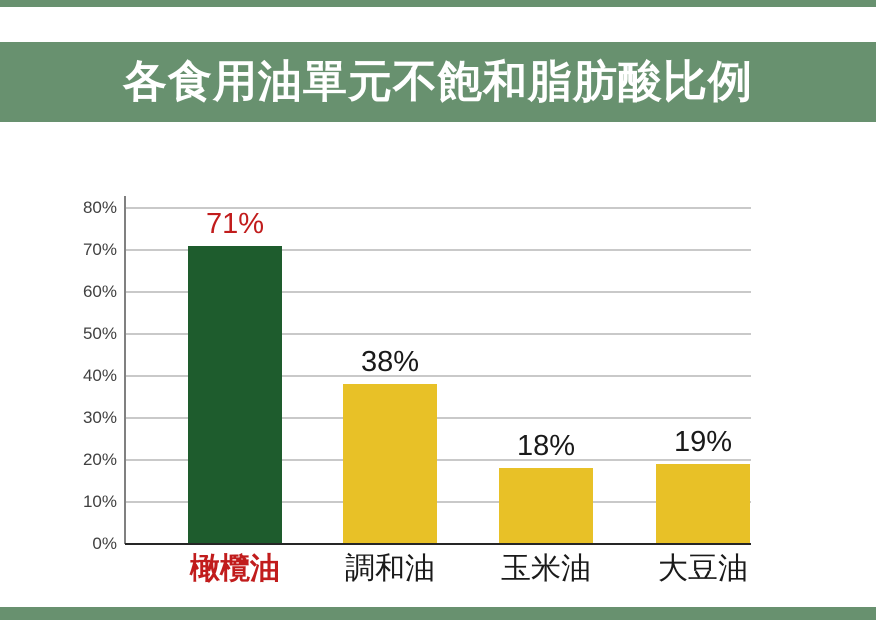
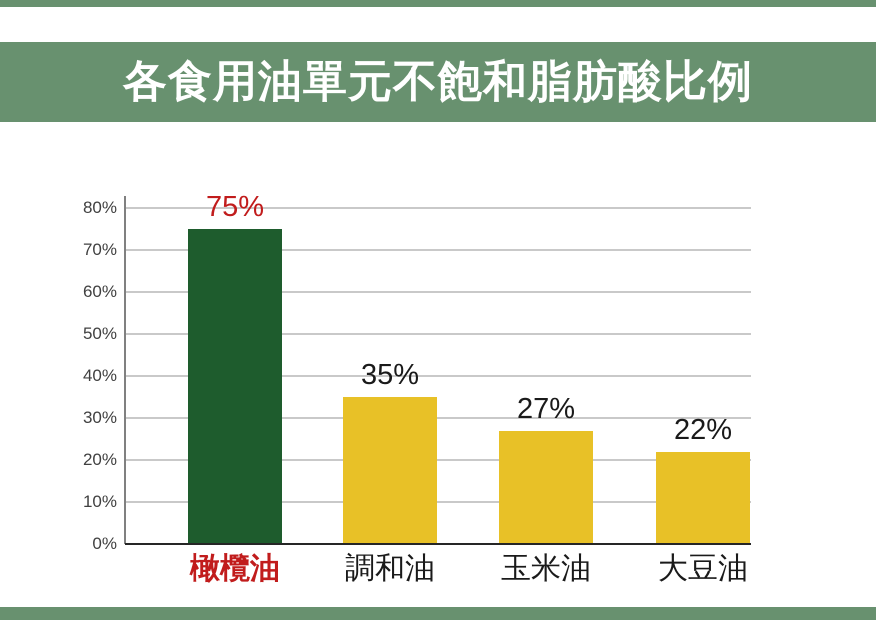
橄欖油: 71% -> 75%
調和油: 38% -> 35%
玉米油: 18% -> 27%
大豆油: 19% -> 22%
